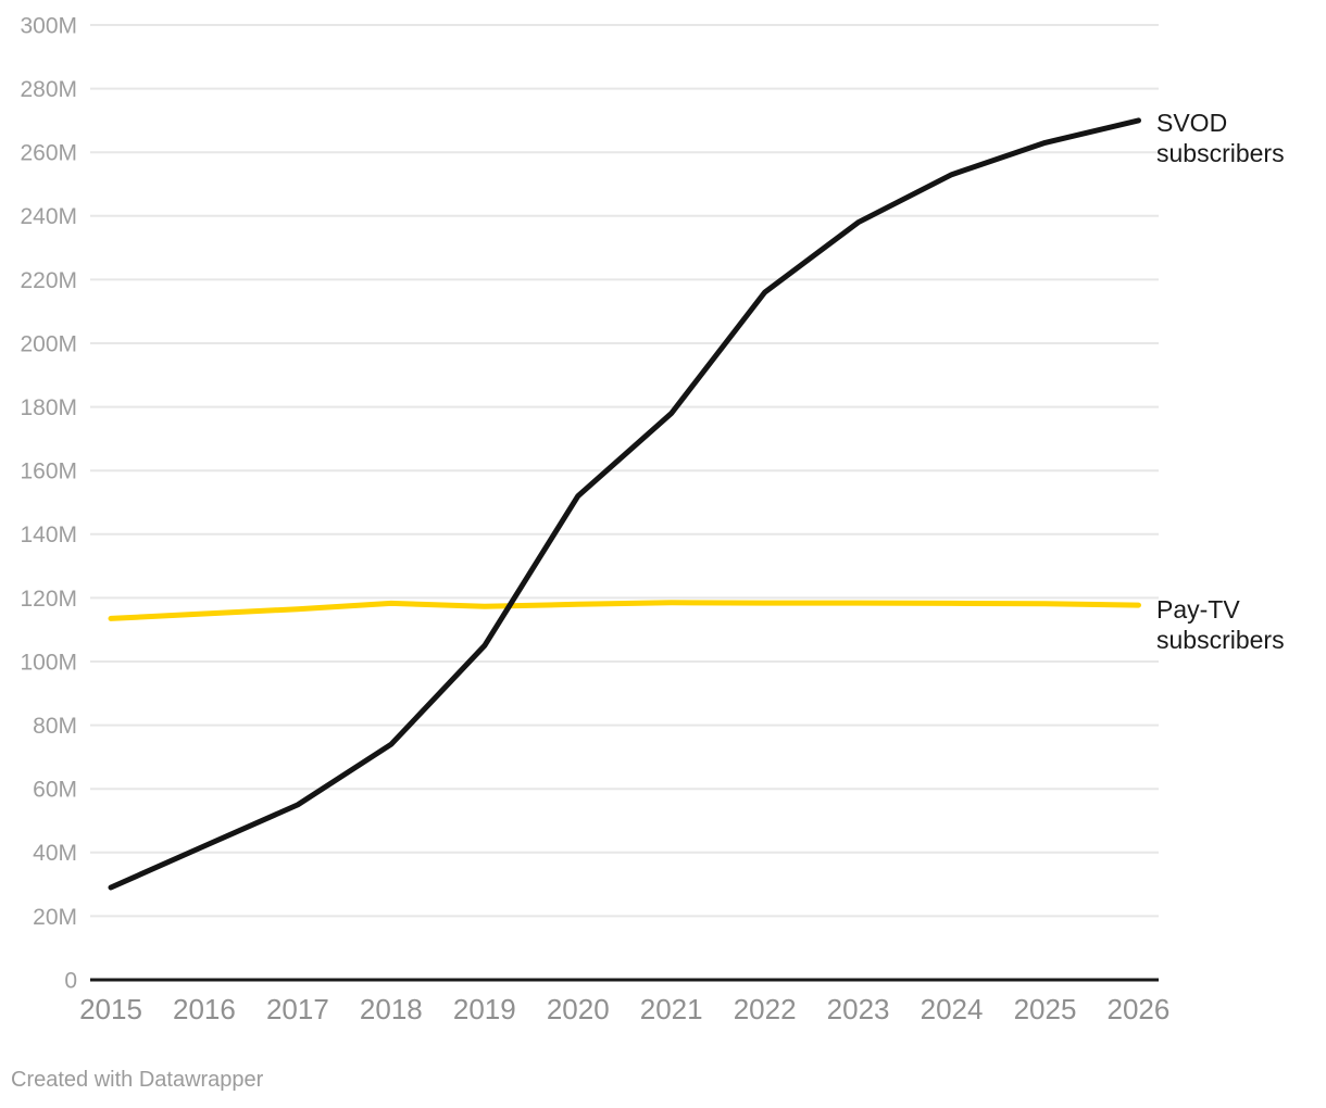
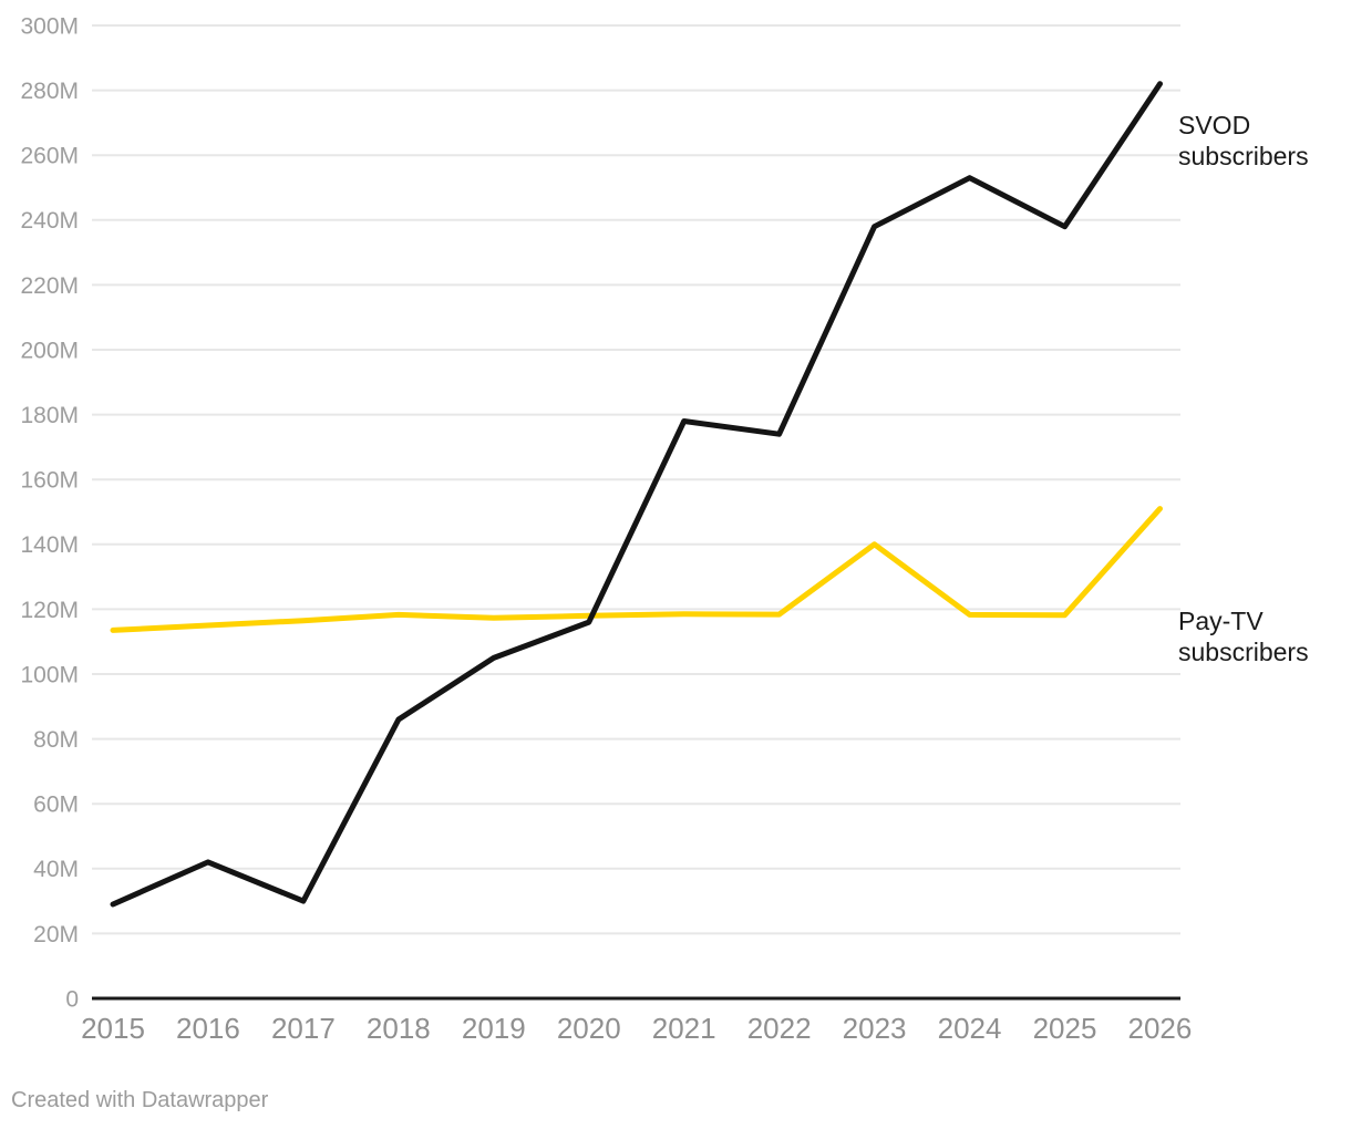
SVOD subscribers/2017: 55M -> 30M
SVOD subscribers/2018: 74M -> 86M
SVOD subscribers/2020: 152M -> 116M
SVOD subscribers/2022: 216M -> 174M
Pay-TV subscribers/2023: 118M -> 140M
SVOD subscribers/2025: 263M -> 238M
SVOD subscribers/2026: 270M -> 282M
Pay-TV subscribers/2026: 118M -> 151M
